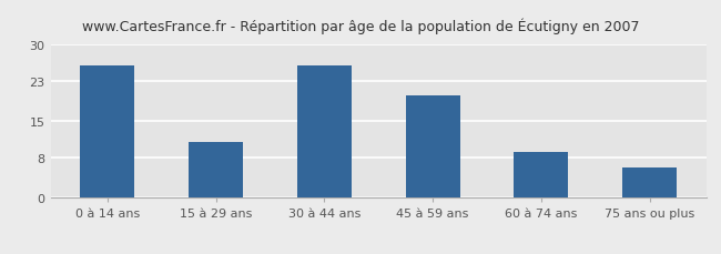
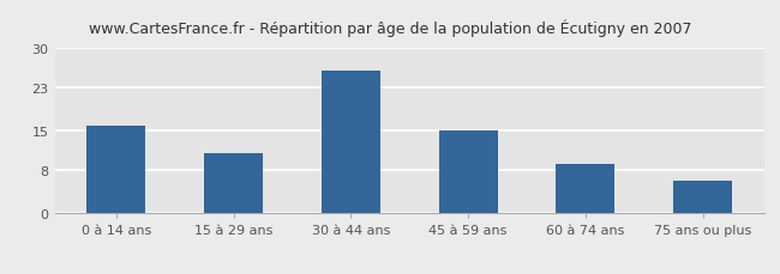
0 à 14 ans: 26 -> 16
45 à 59 ans: 20 -> 15
